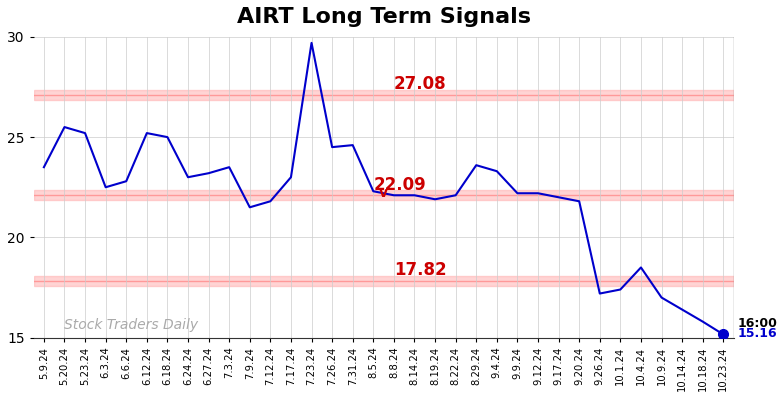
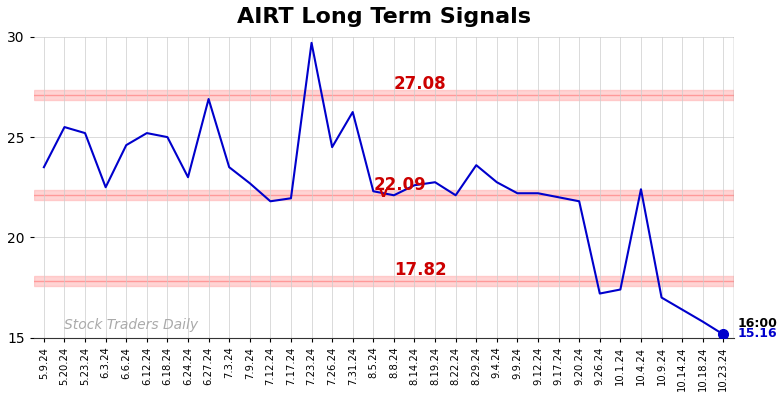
6.6.24: 22.80 -> 24.60
6.27.24: 23.20 -> 26.90
7.9.24: 21.50 -> 22.70
7.17.24: 23.00 -> 21.95
7.31.24: 24.60 -> 26.25
8.14.24: 22.10 -> 22.60
8.19.24: 21.90 -> 22.75
9.4.24: 23.30 -> 22.75
10.4.24: 18.50 -> 22.40
